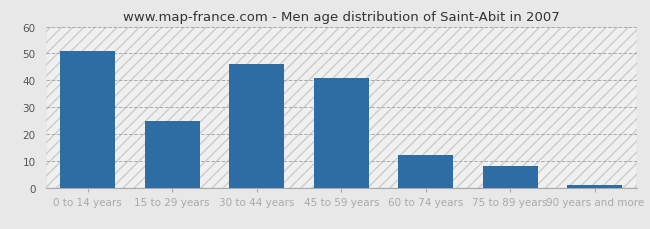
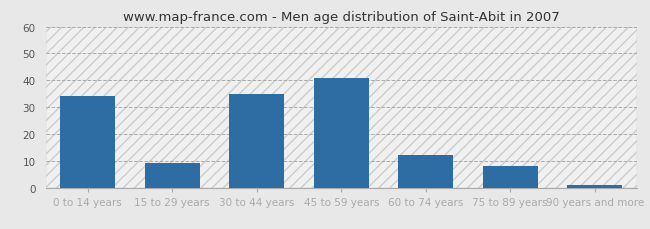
0 to 14 years: 51 -> 34
15 to 29 years: 25 -> 9
30 to 44 years: 46 -> 35
